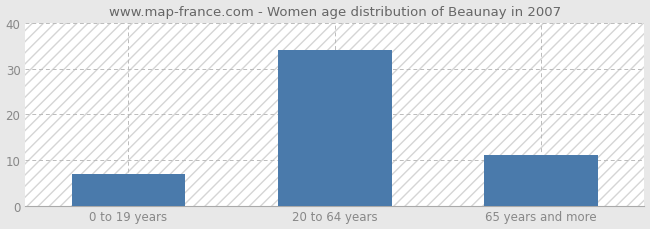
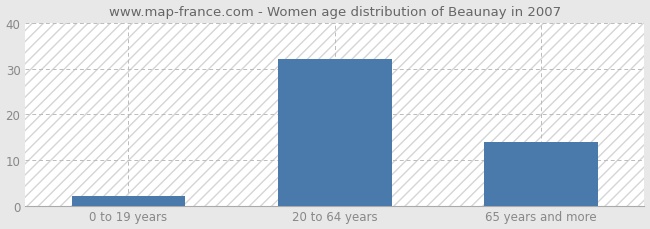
0 to 19 years: 7 -> 2
20 to 64 years: 34 -> 32
65 years and more: 11 -> 14
